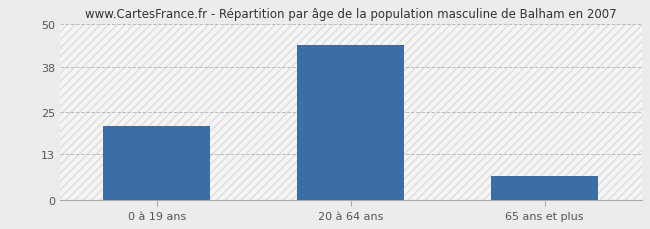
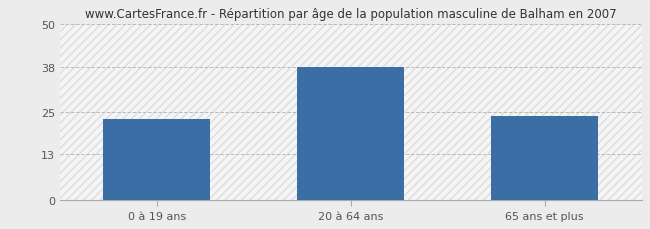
0 à 19 ans: 21 -> 23
20 à 64 ans: 44 -> 38
65 ans et plus: 7 -> 24
